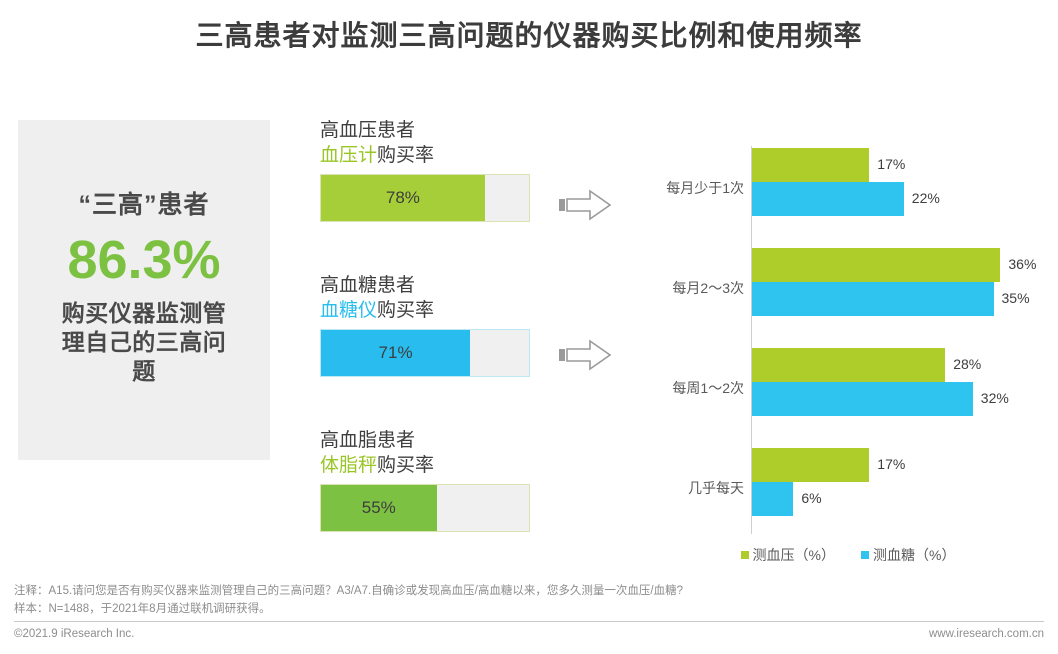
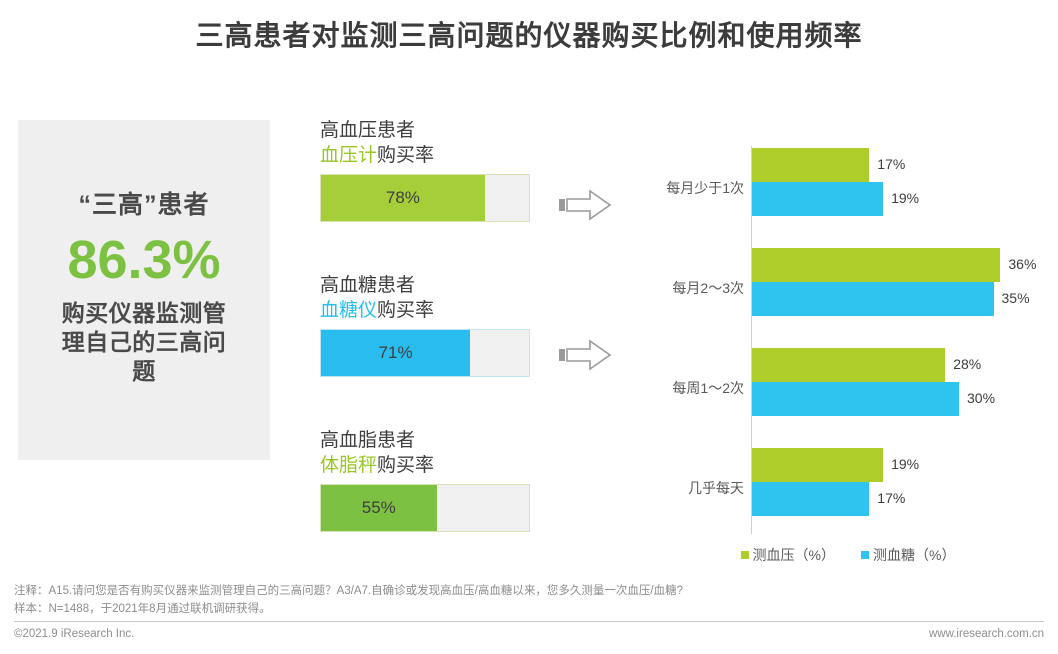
测血糖（%）/每月少于1次: 22% -> 19%
测血糖（%）/每周1～2次: 32% -> 30%
测血压（%）/几乎每天: 17% -> 19%
测血糖（%）/几乎每天: 6% -> 17%
